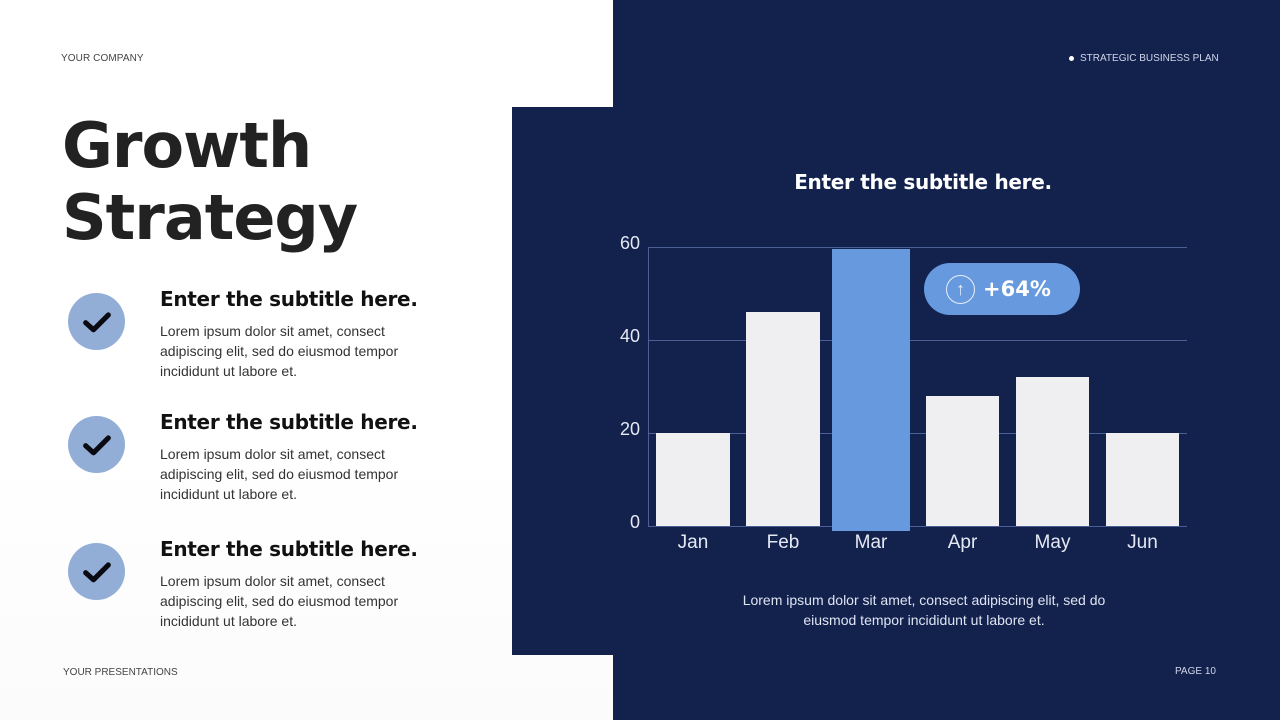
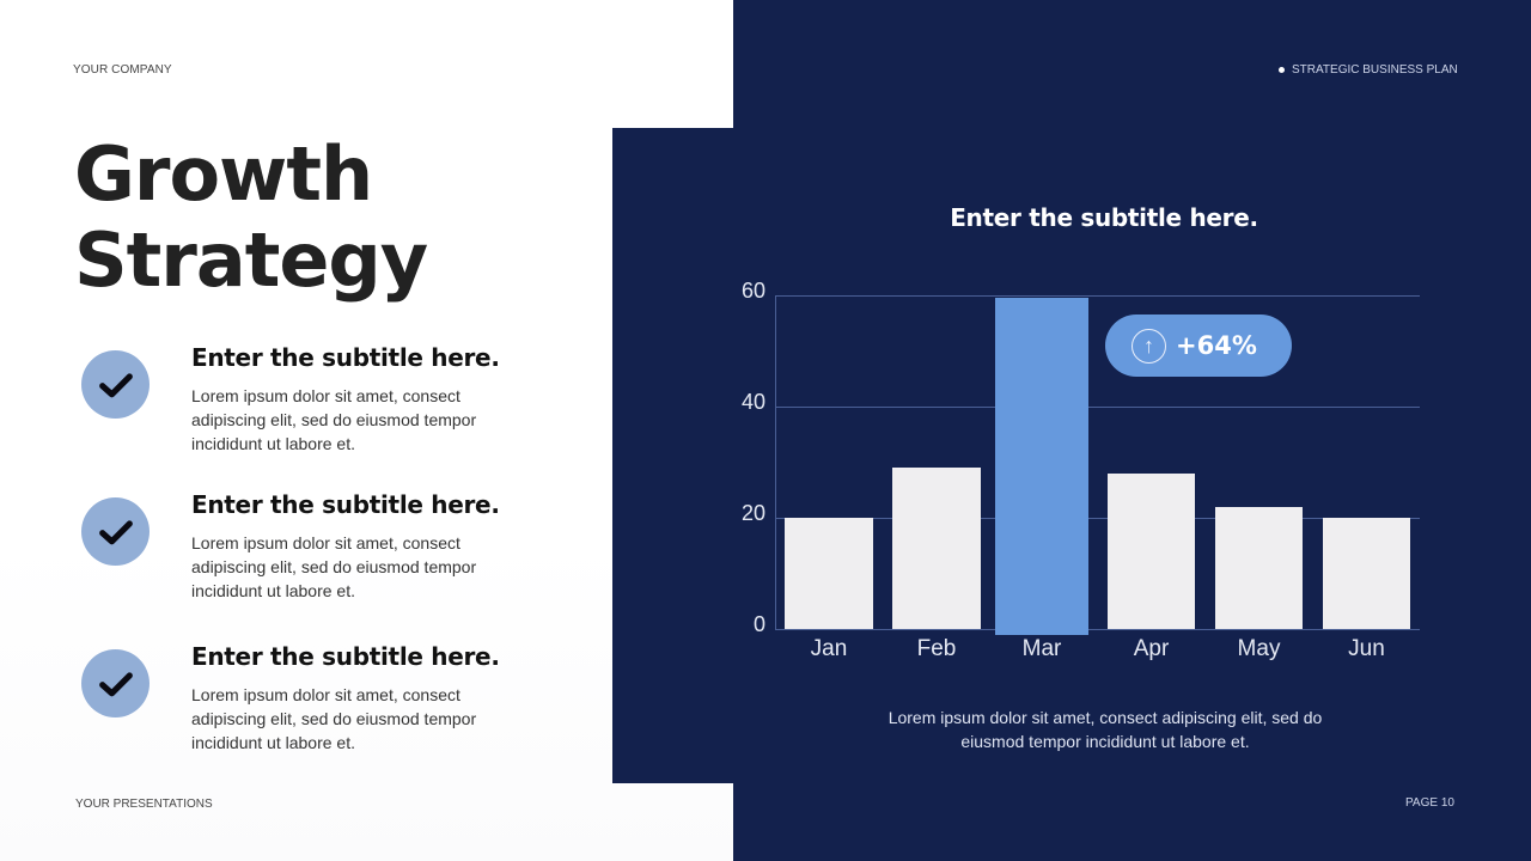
Feb: 46 -> 29
May: 32 -> 22
